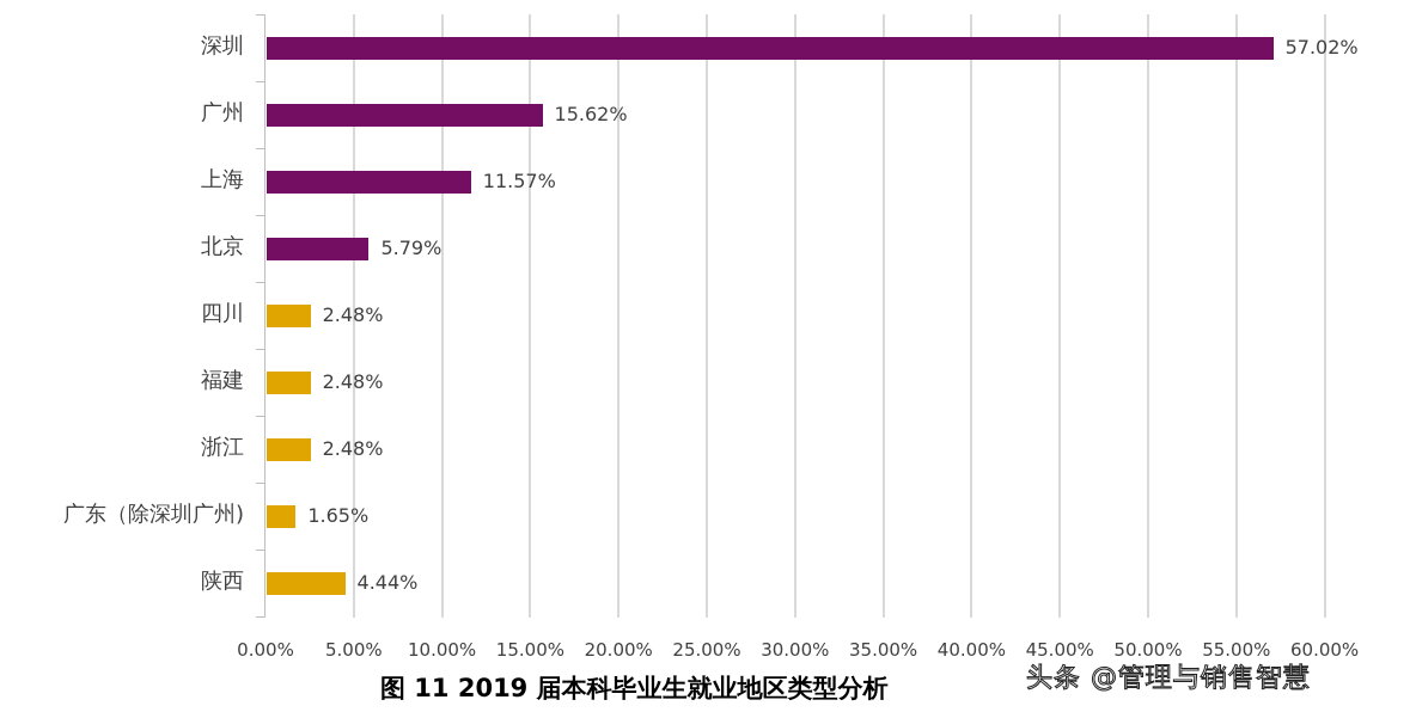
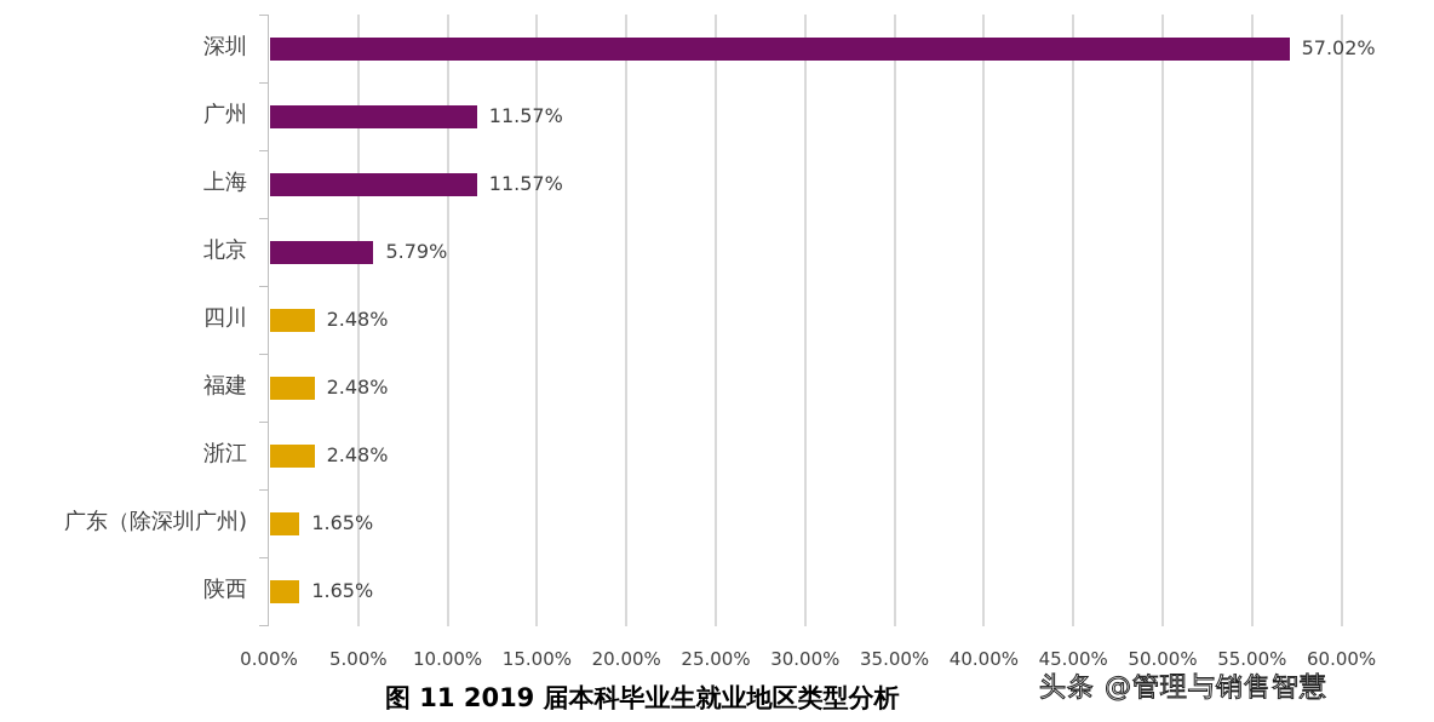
广州: 15.62% -> 11.57%
陕西: 4.44% -> 1.65%
